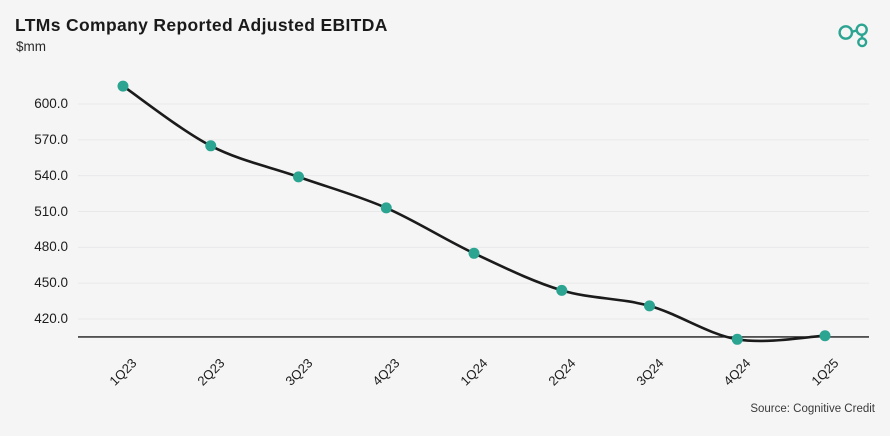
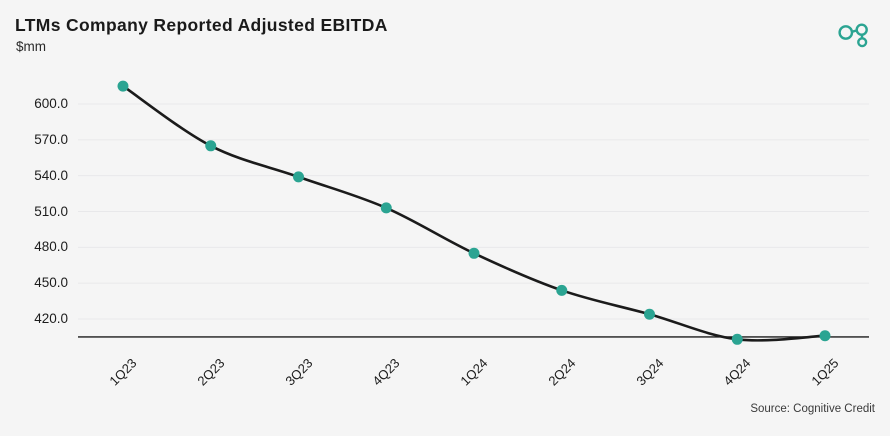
3Q24: 431 -> 424
